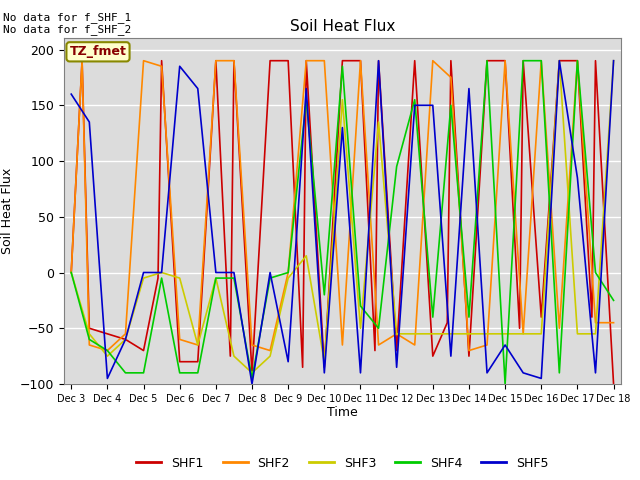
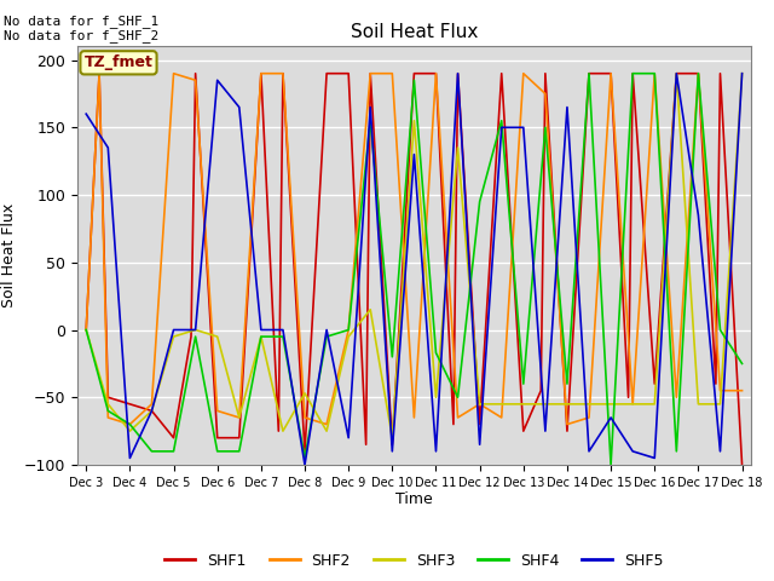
SHF1/Dec 5: -70 -> -80
SHF3/Dec 8: -90 -> -47
SHF4/Dec 11: -30 -> -17
